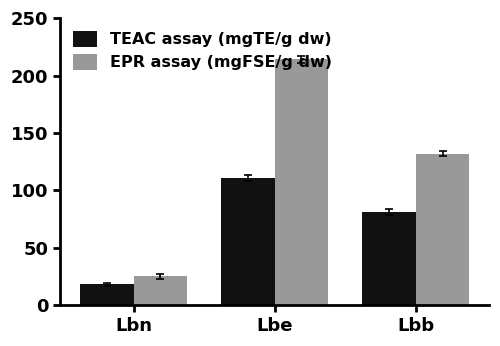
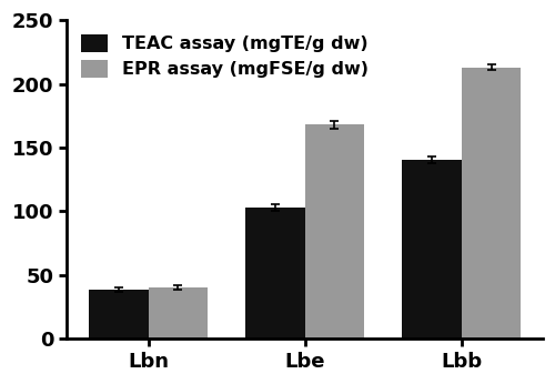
TEAC assay (mgTE/g dw)/Lbn: 18 -> 38
EPR assay (mgFSE/g dw)/Lbn: 25 -> 40
TEAC assay (mgTE/g dw)/Lbe: 111 -> 103
EPR assay (mgFSE/g dw)/Lbe: 214 -> 168
TEAC assay (mgTE/g dw)/Lbb: 81 -> 140
EPR assay (mgFSE/g dw)/Lbb: 132 -> 213
